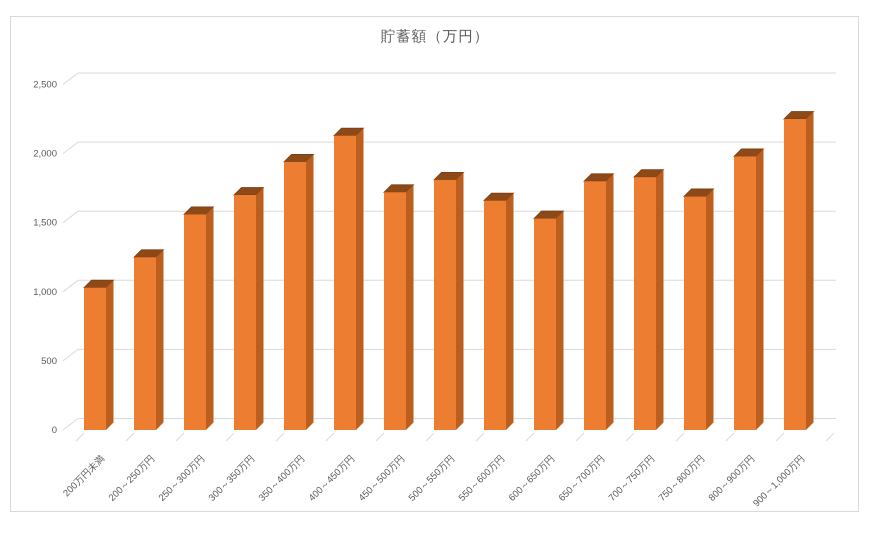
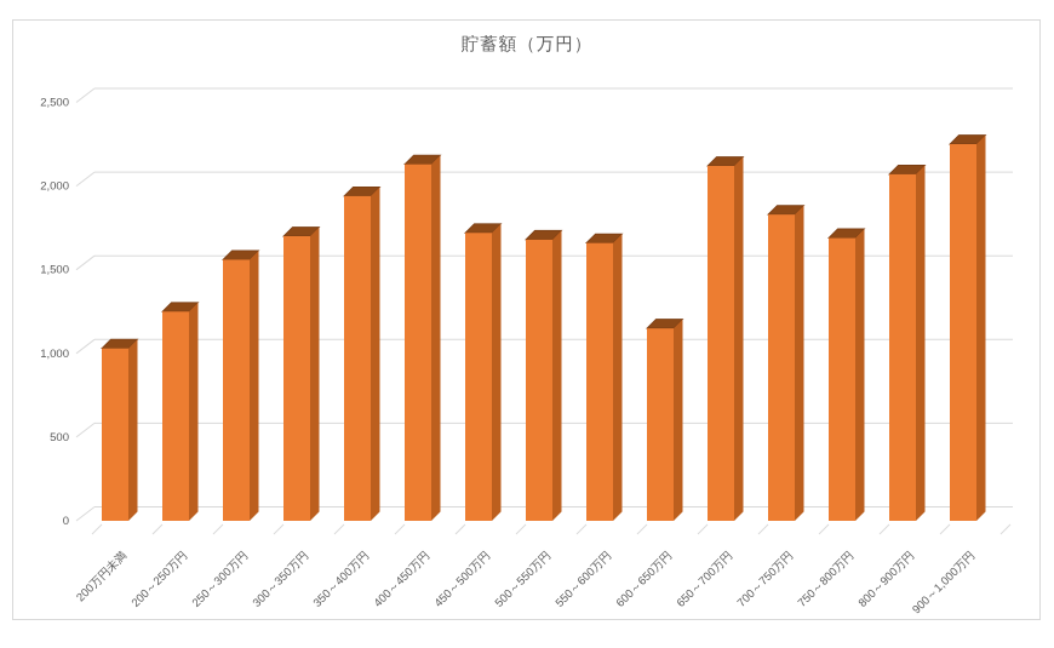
500～550万円: 1810 -> 1680
600～650万円: 1530 -> 1150
650～700万円: 1800 -> 2120
800～900万円: 1980 -> 2070
